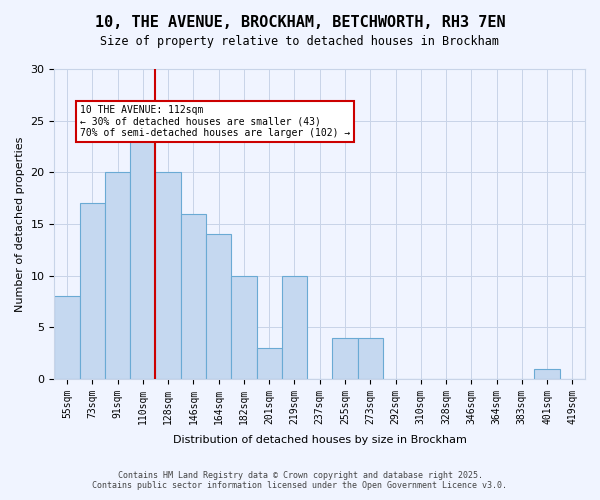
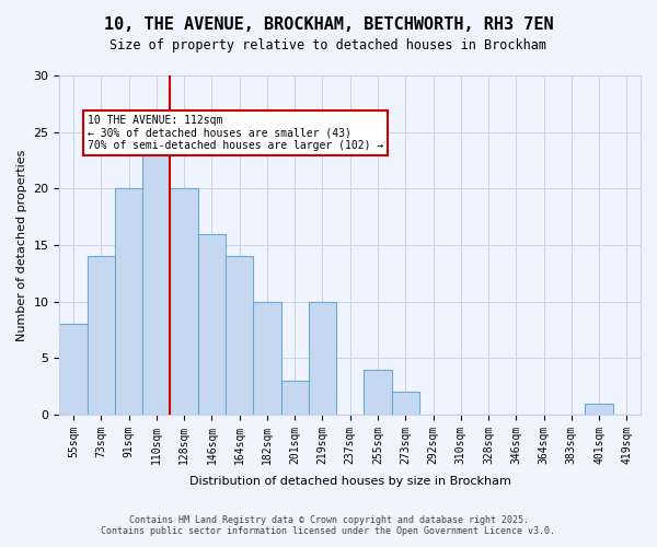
73sqm: 17 -> 14
273sqm: 4 -> 2
